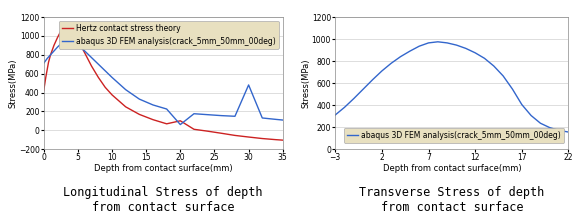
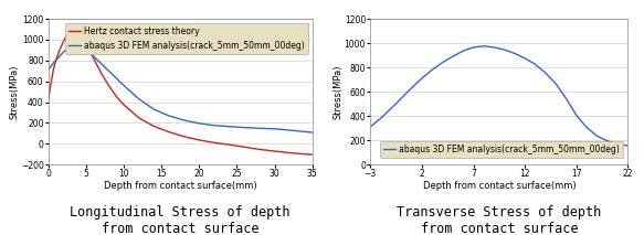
Hertz contact stress theory/20: 100 -> 40
abaqus 3D FEM analysis(crack_5mm_50mm_00deg)/20: 60 -> 200
abaqus 3D FEM analysis(crack_5mm_50mm_00deg)/30: 480 -> 140
